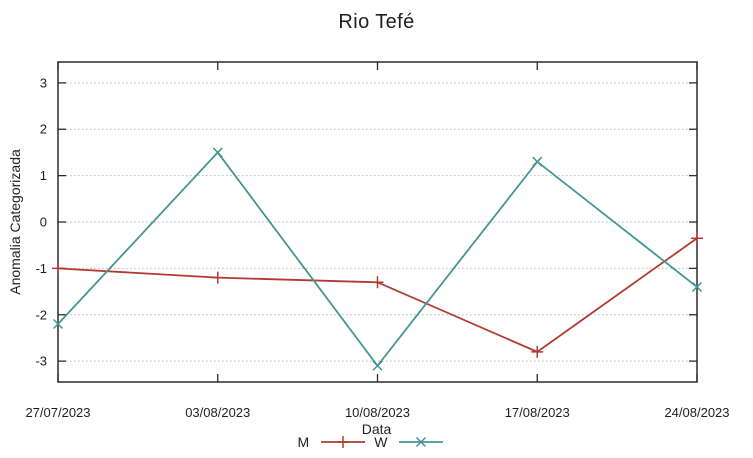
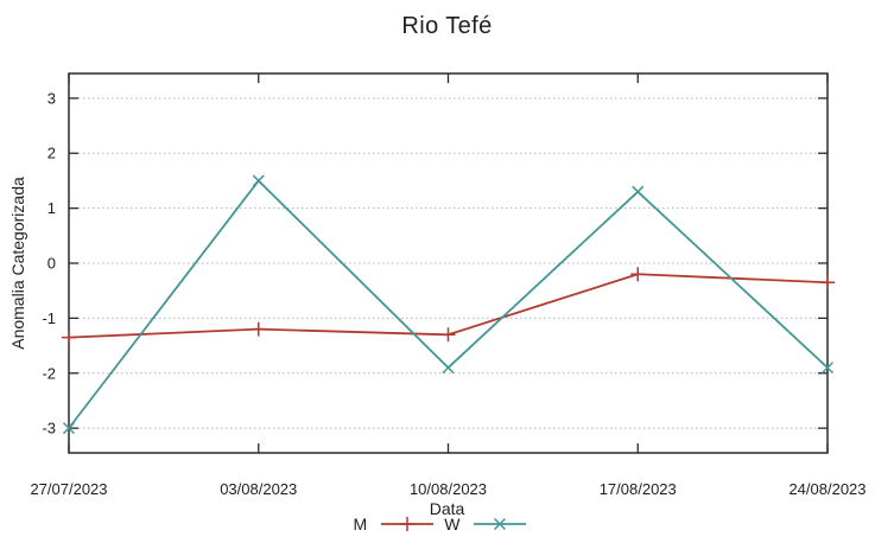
M/27/07/2023: -1.0 -> -1.4
W/27/07/2023: -2.2 -> -3.0
W/10/08/2023: -3.1 -> -1.9
M/17/08/2023: -2.8 -> -0.2
W/24/08/2023: -1.4 -> -1.9
